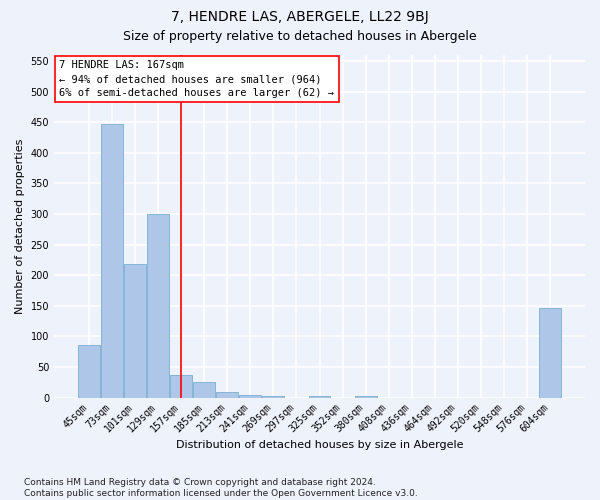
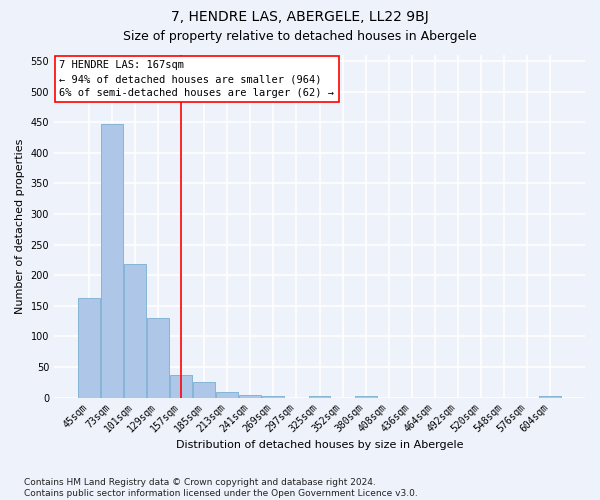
45sqm: 86 -> 163
129sqm: 300 -> 130
604sqm: 146 -> 3
